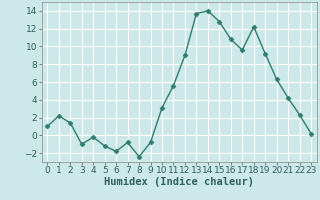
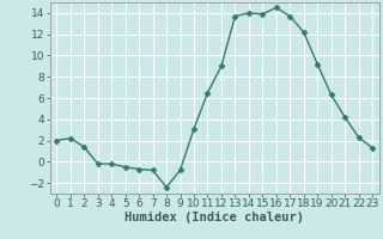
0: 1.0 -> 2.0
3: -1.0 -> -0.2
5: -1.2 -> -0.5
6: -1.8 -> -0.7
11: 5.6 -> 6.5
15: 12.8 -> 13.9
16: 10.8 -> 14.5
17: 9.6 -> 13.7
23: 0.2 -> 1.3
